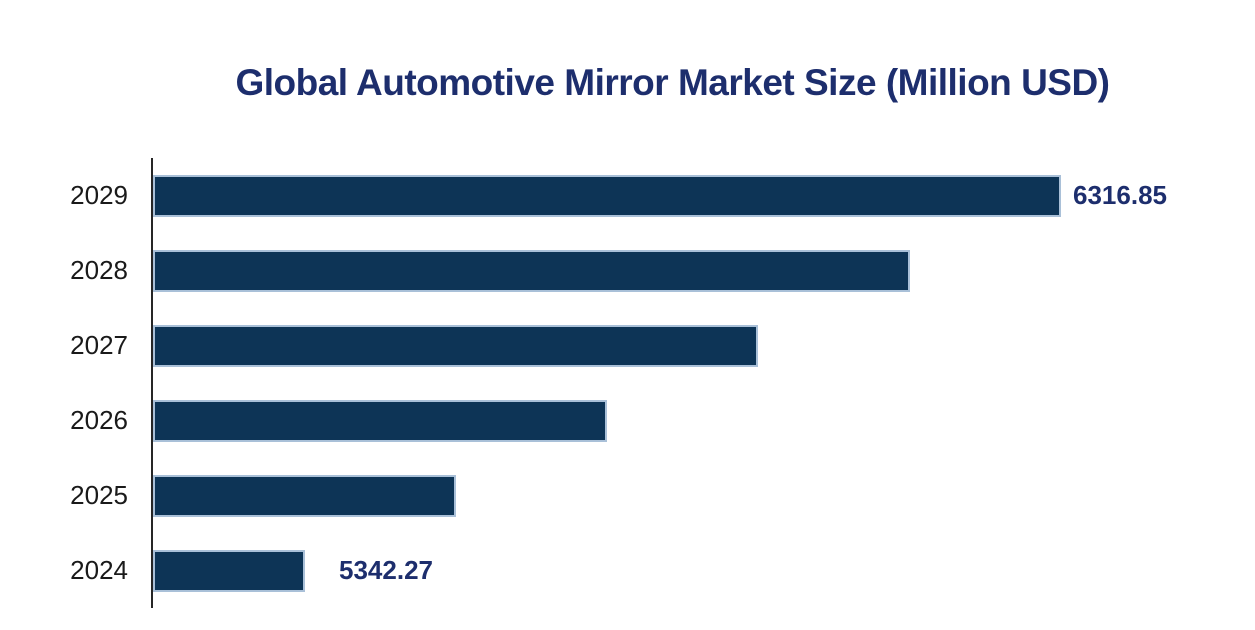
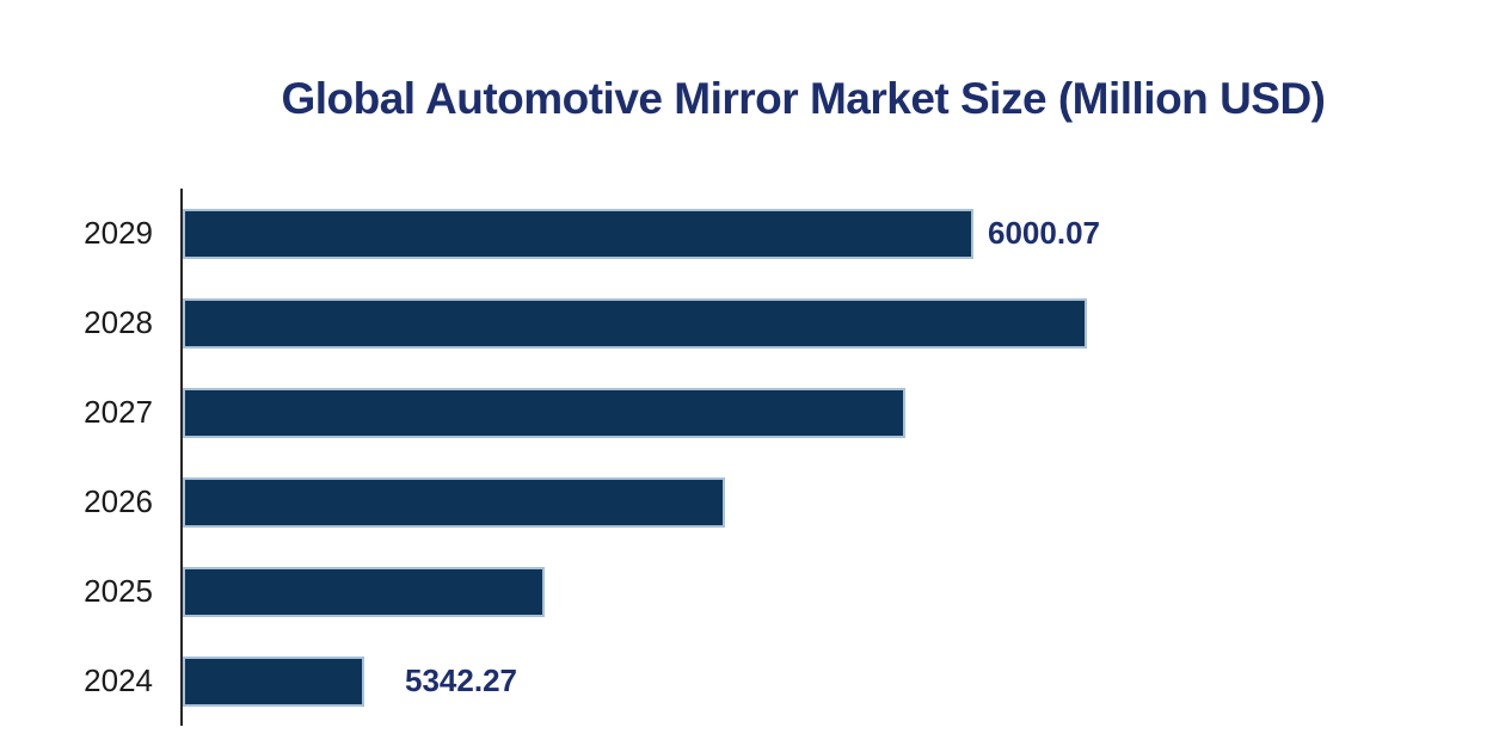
2029: 6316.85 -> 6000.07
